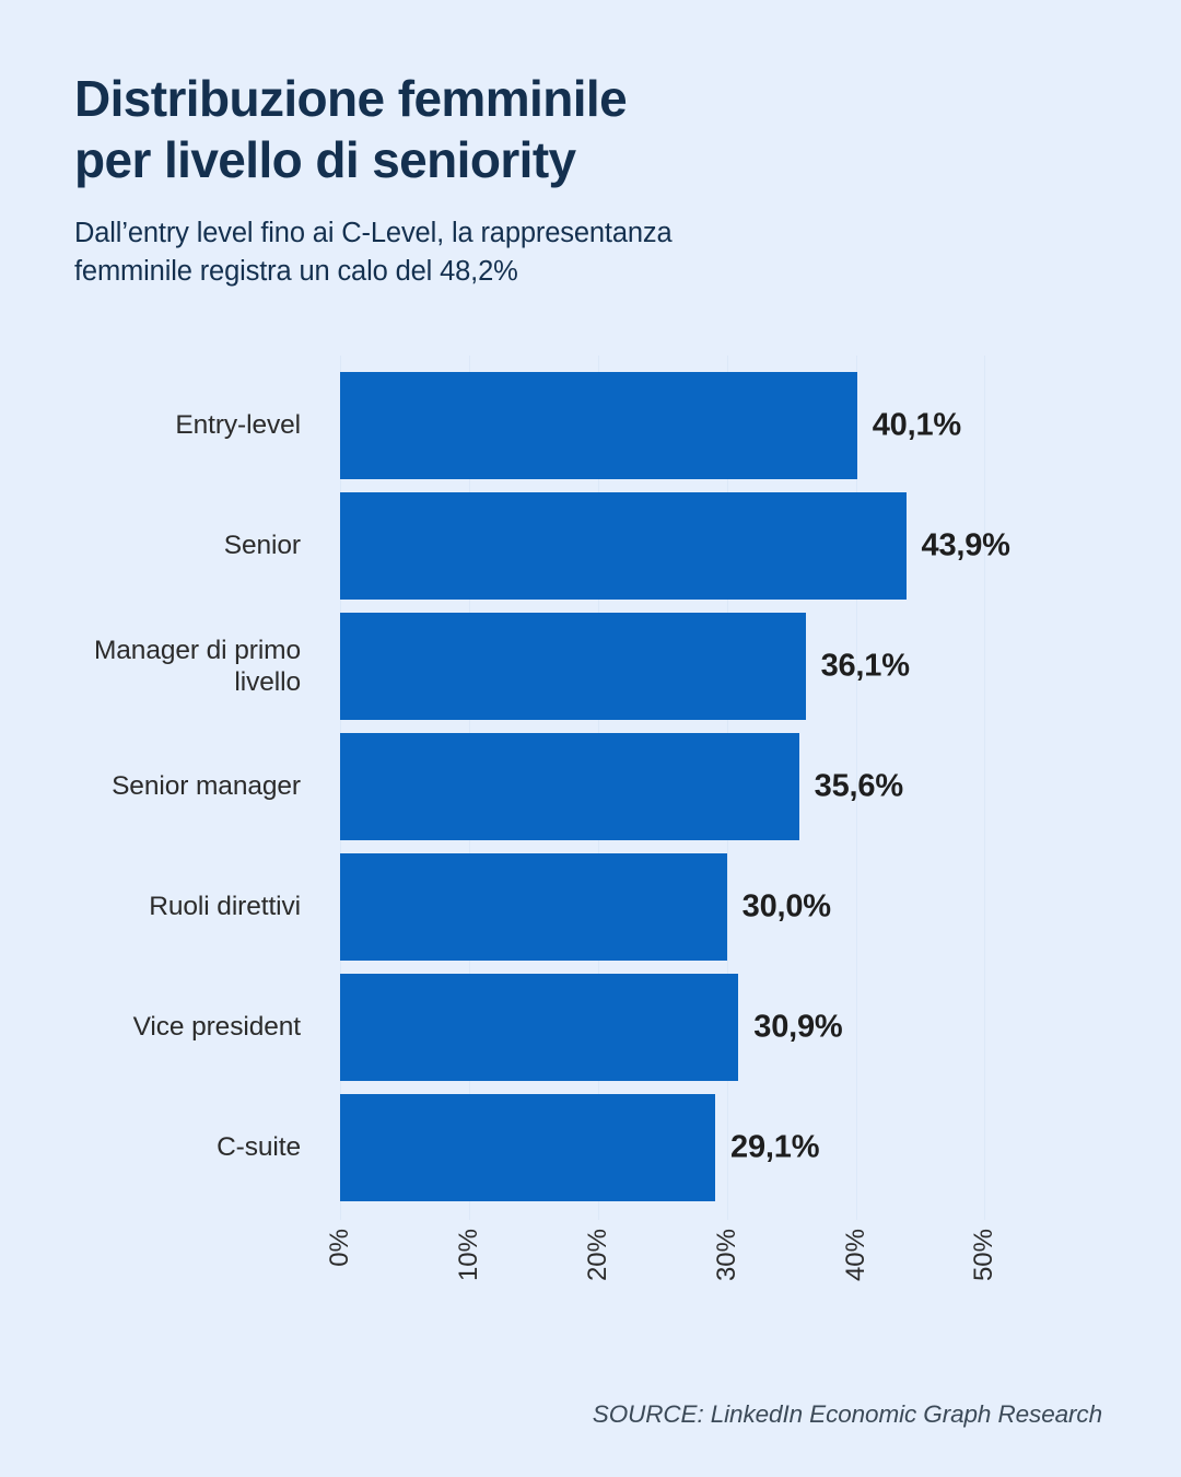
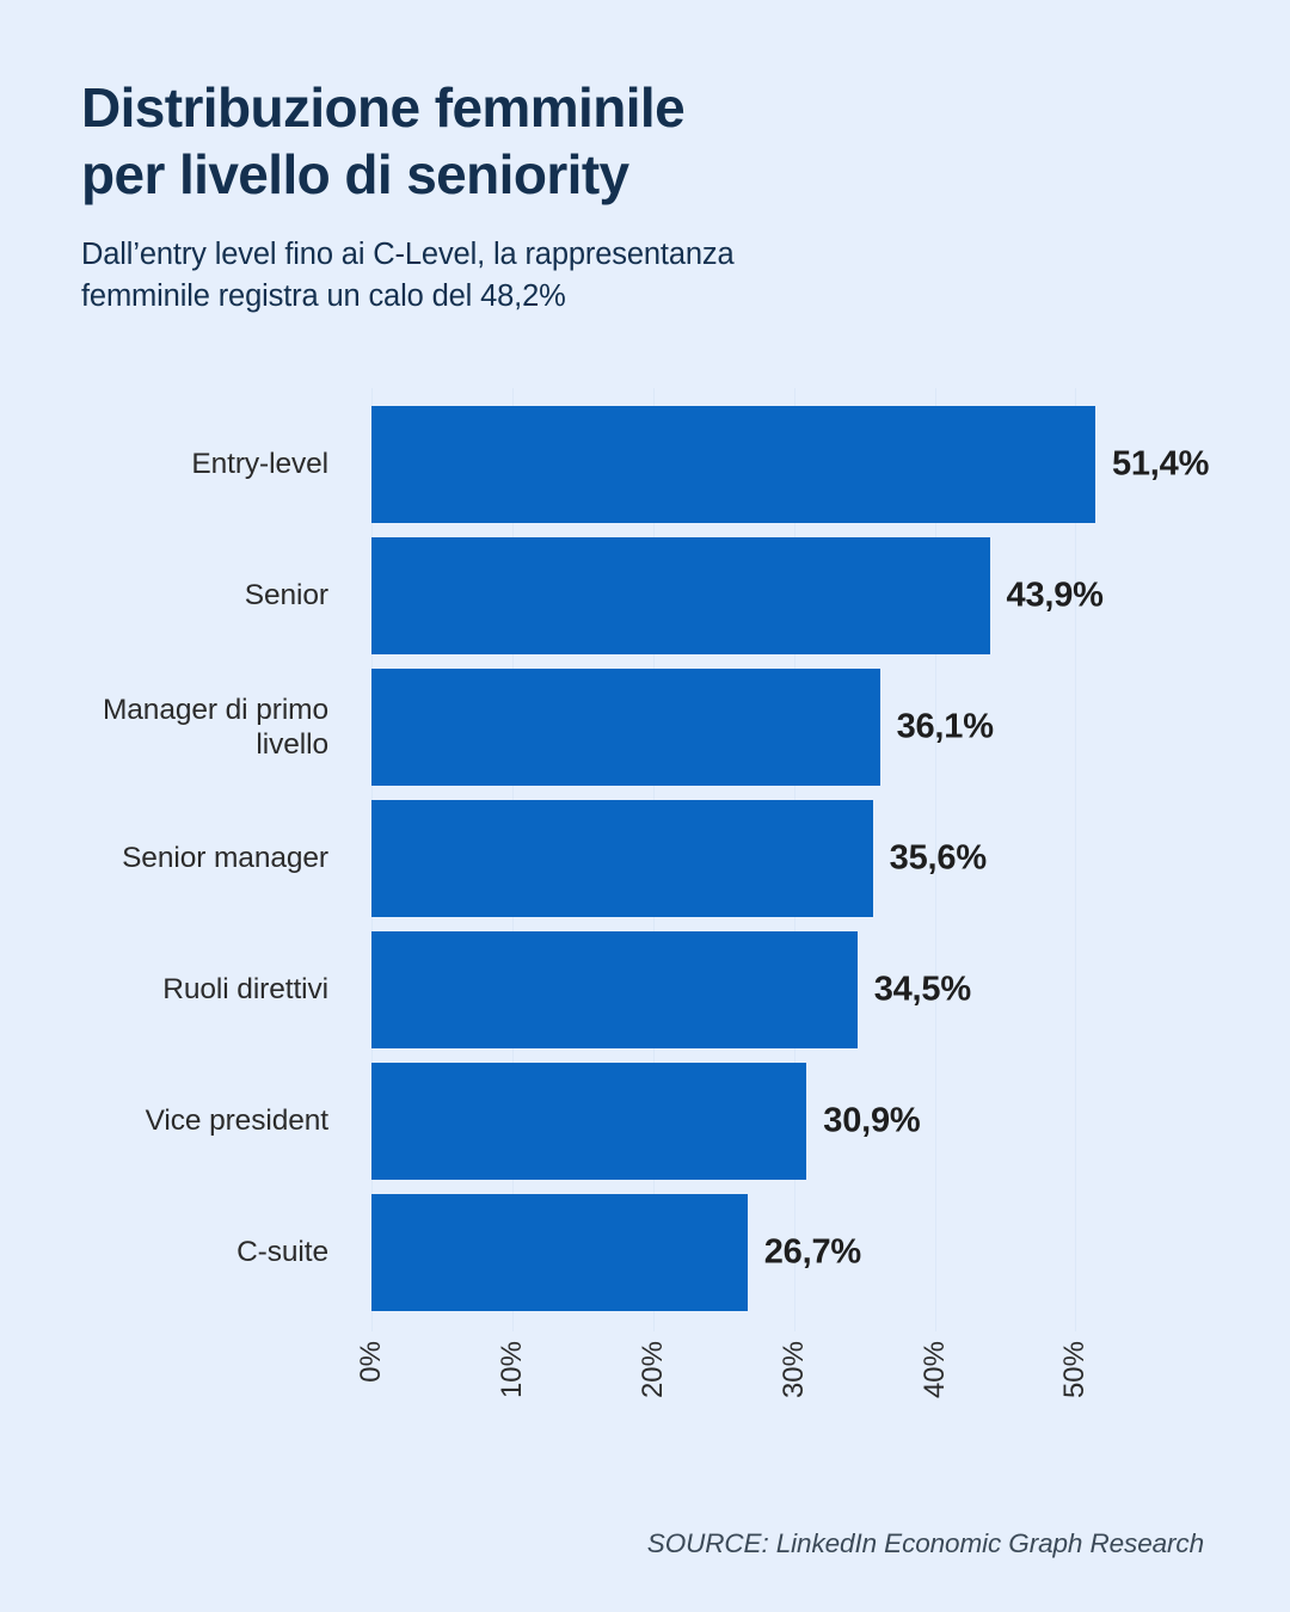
Entry-level: 40,1% -> 51,4%
Ruoli direttivi: 30,0% -> 34,5%
C-suite: 29,1% -> 26,7%
